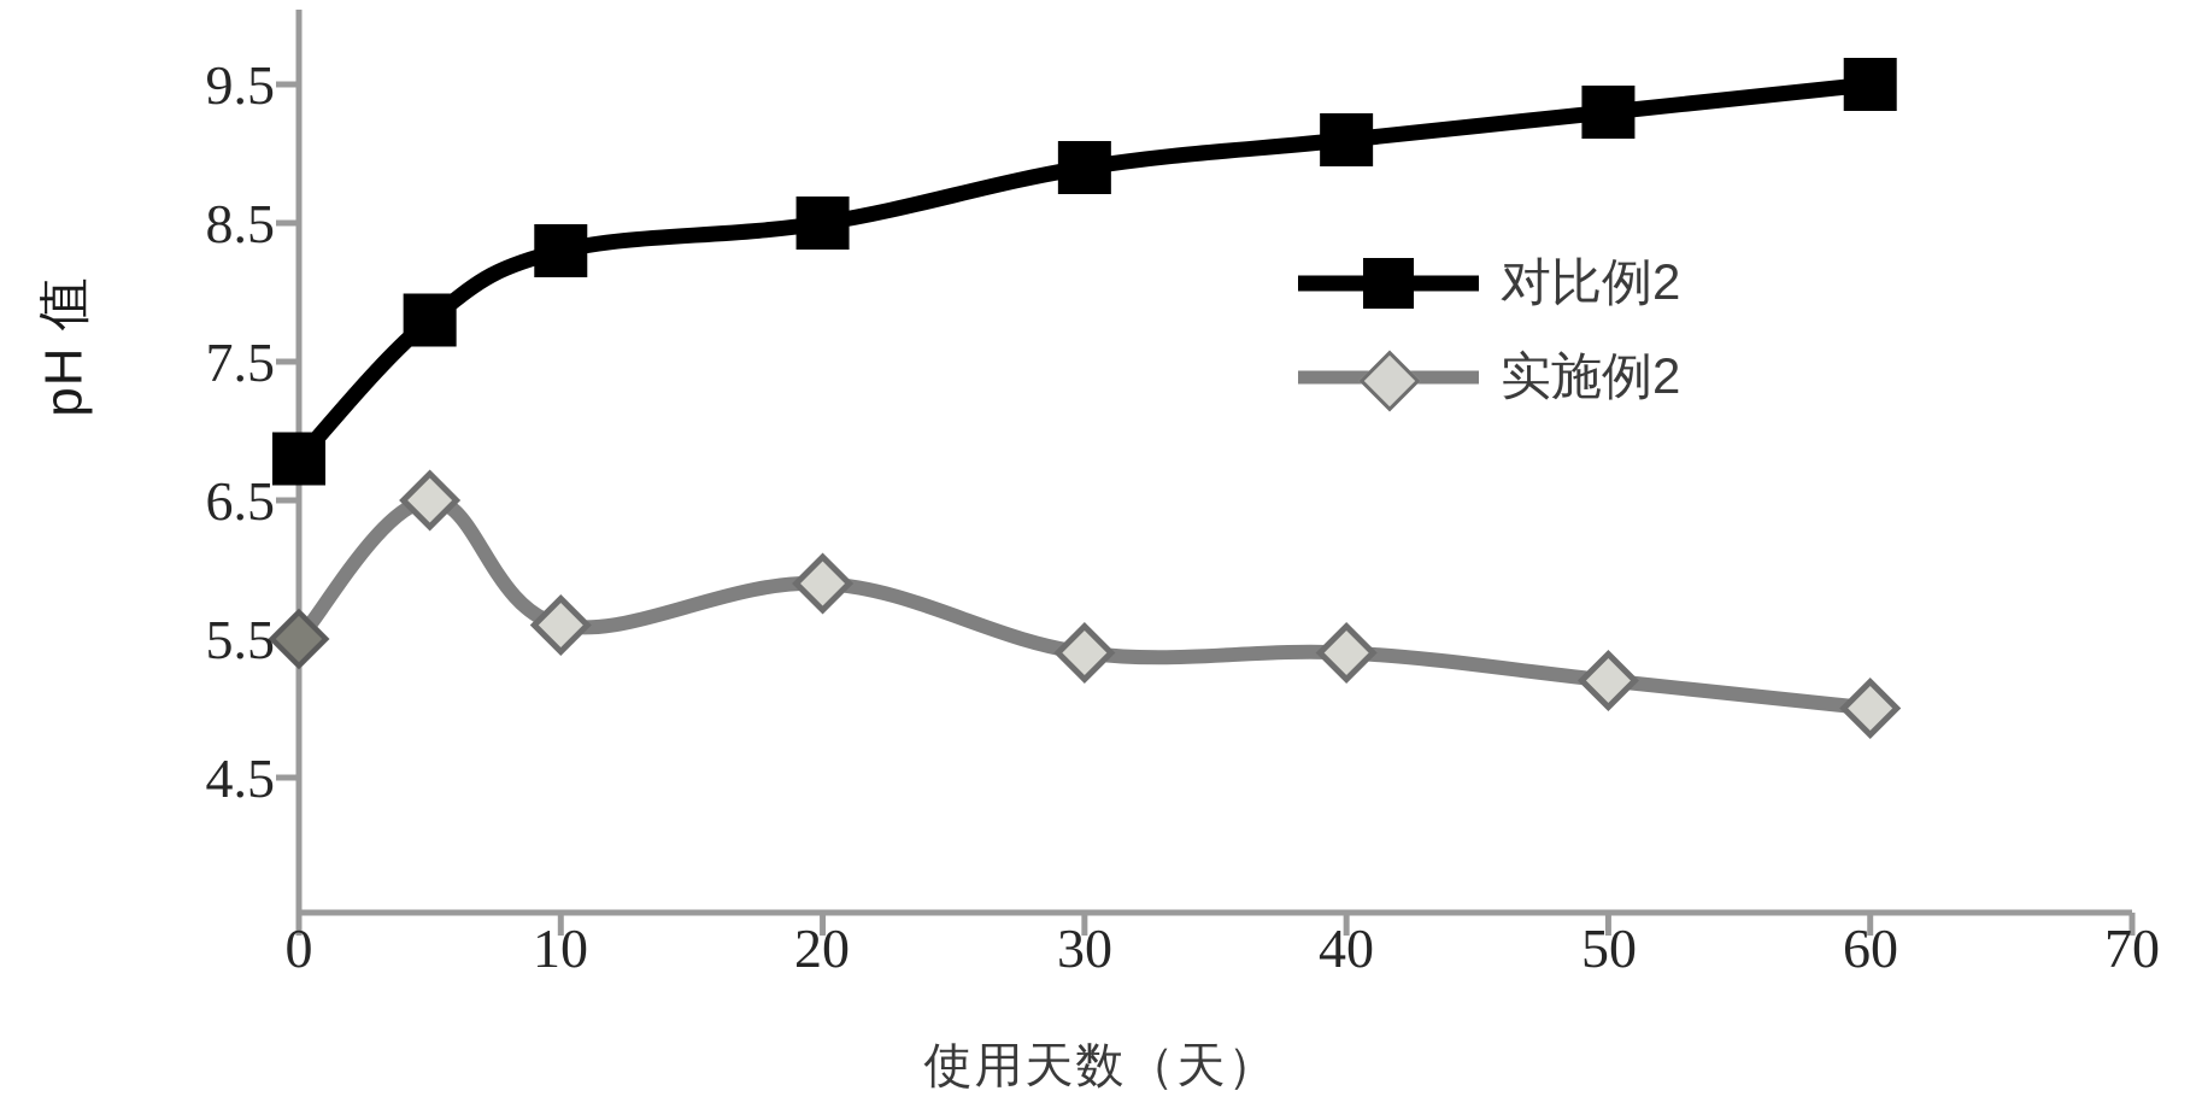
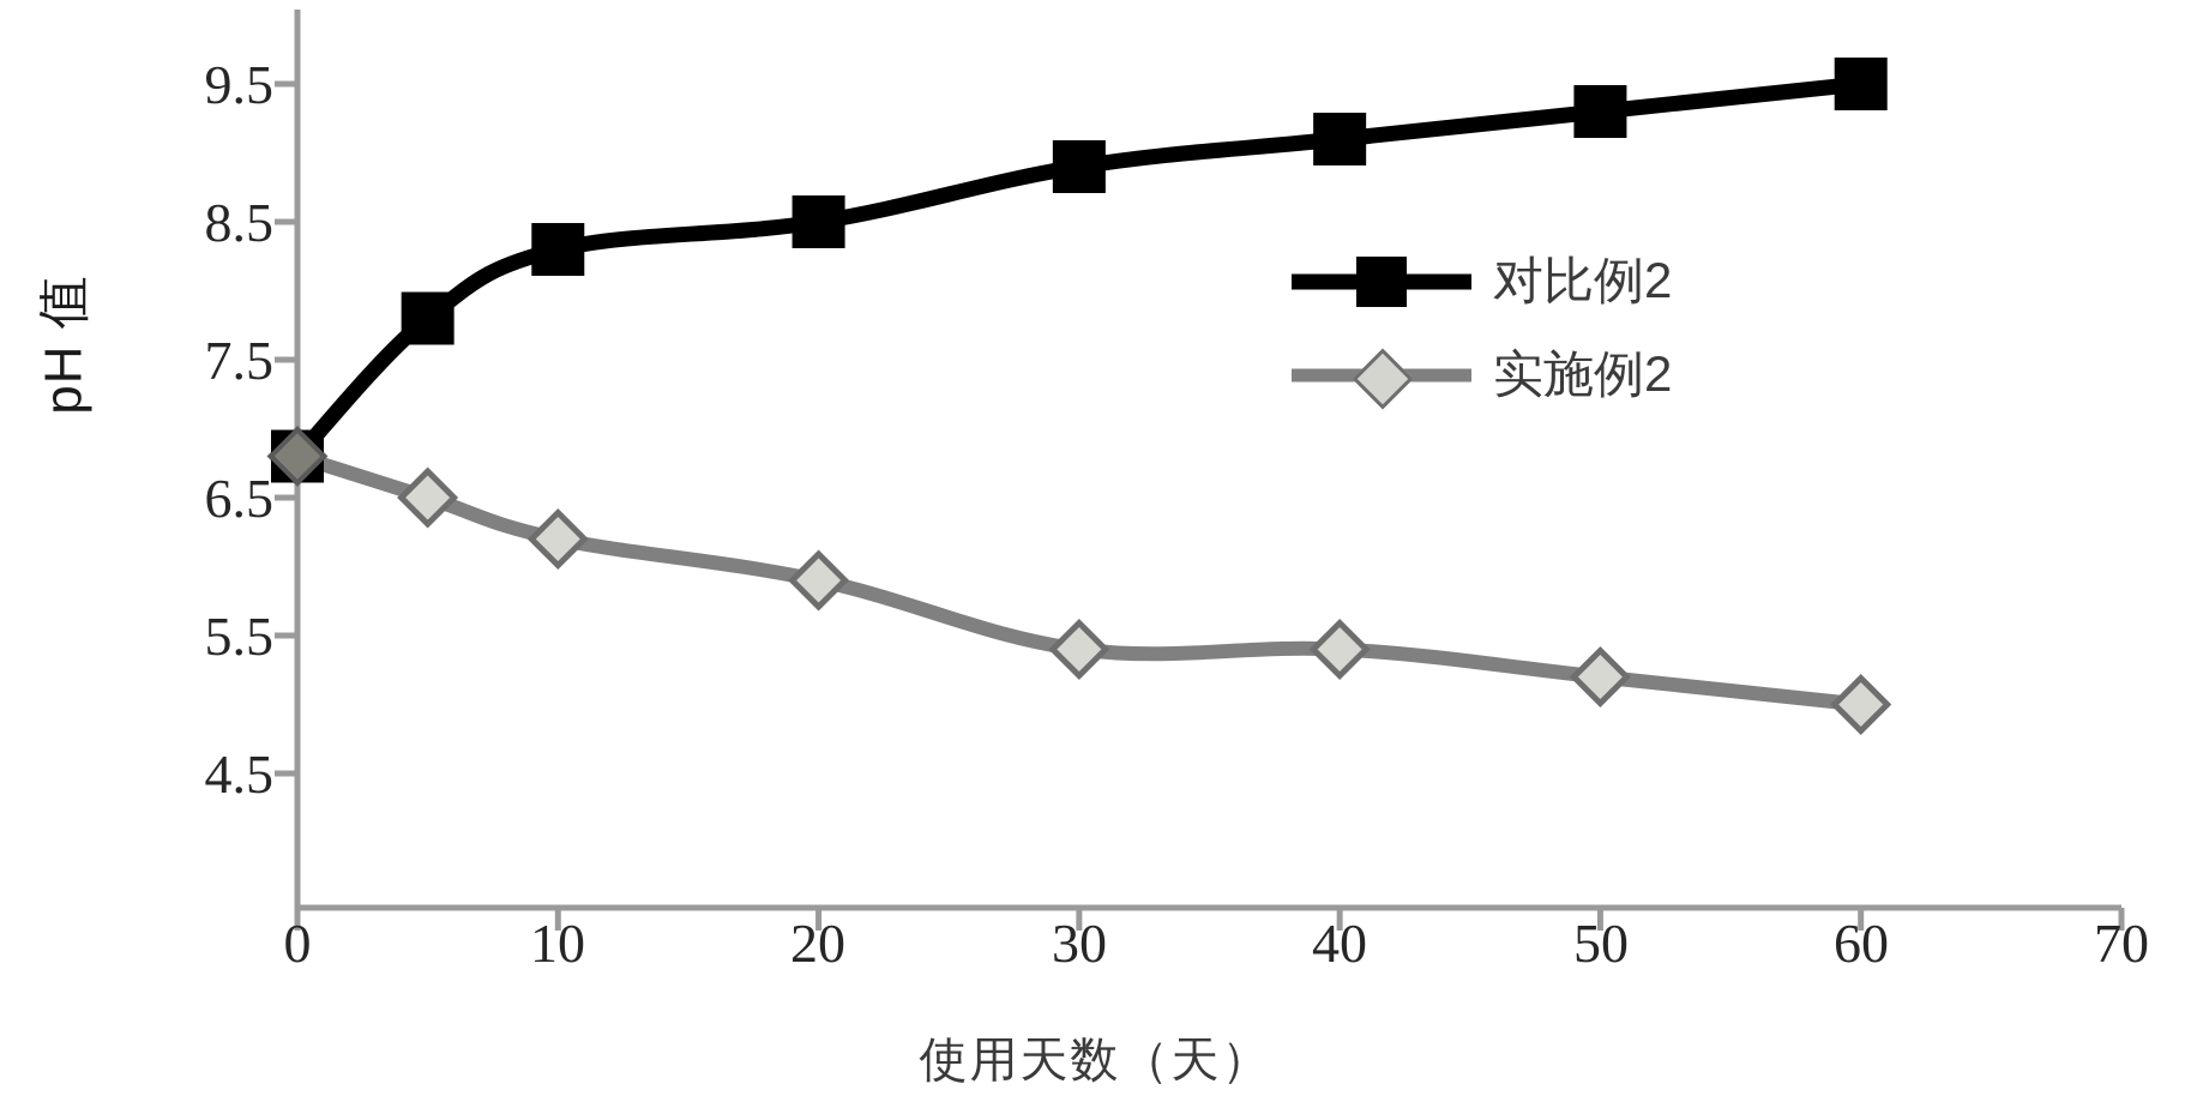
实施例2/0: 5.5 -> 6.8
实施例2/10: 5.6 -> 6.2
